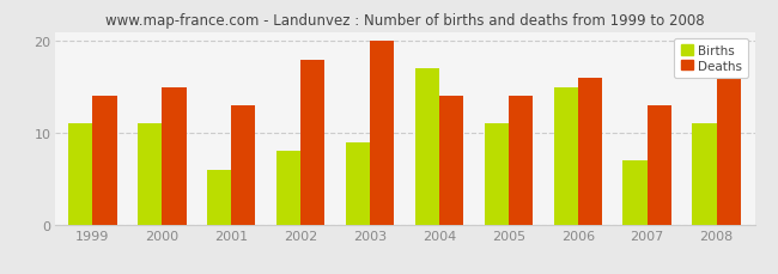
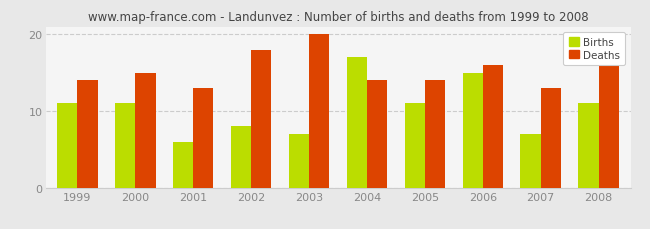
Births/2003: 9 -> 7
